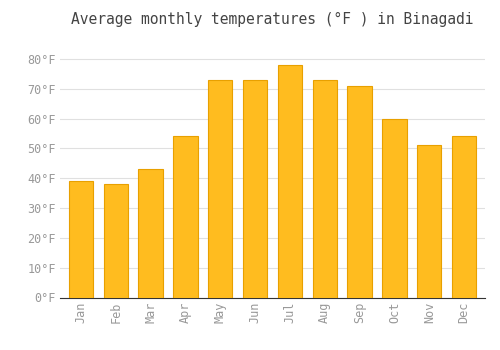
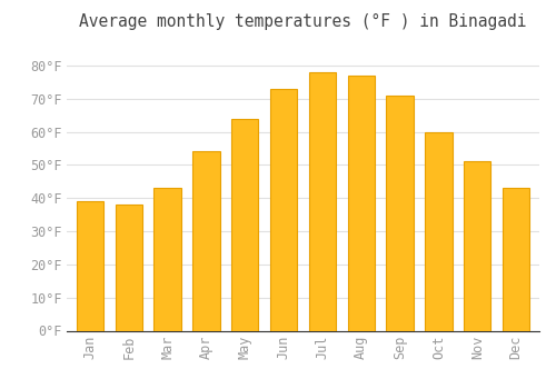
May: 73°F -> 64°F
Aug: 73°F -> 77°F
Dec: 54°F -> 43°F
